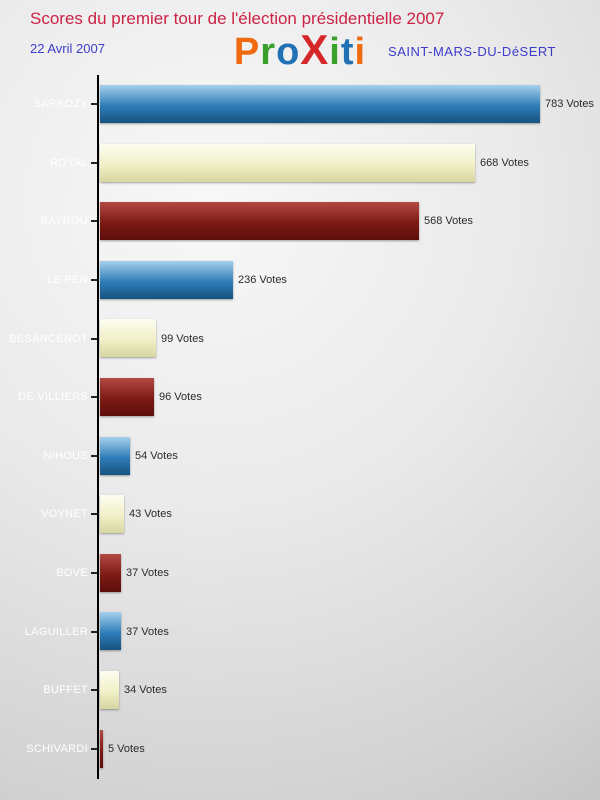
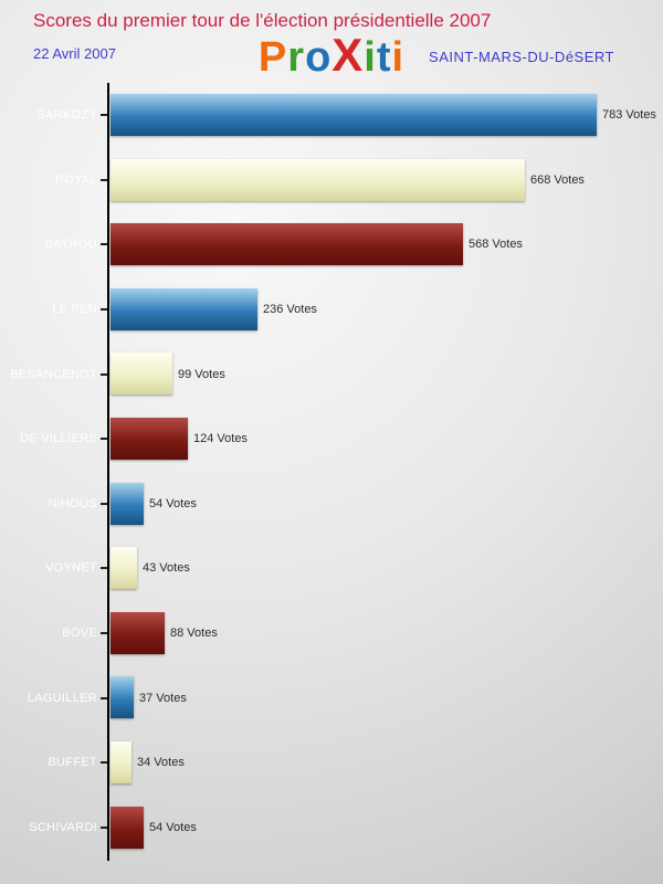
DE VILLIERS: 96 -> 124
BOVE: 37 -> 88
SCHIVARDI: 5 -> 54
